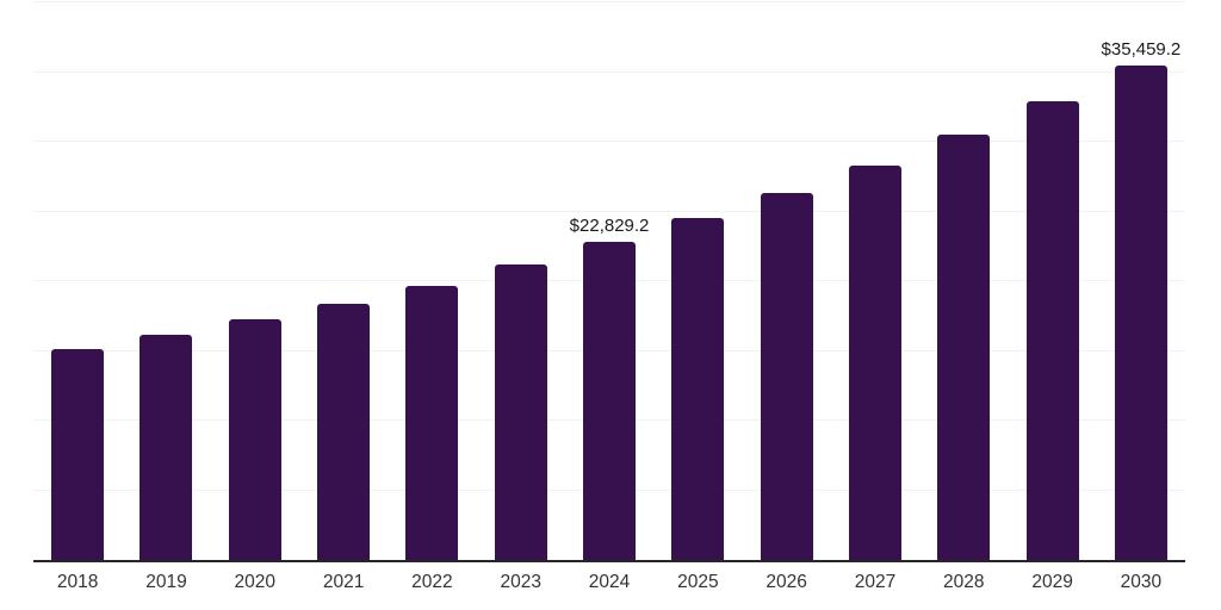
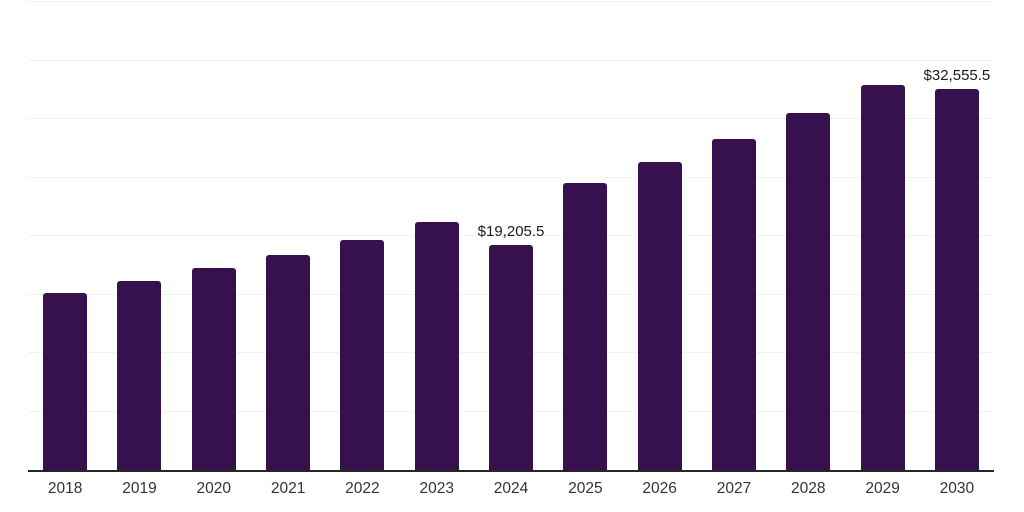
2024: $22,829.2 -> $19,205.5
2030: $35,459.2 -> $32,555.5
